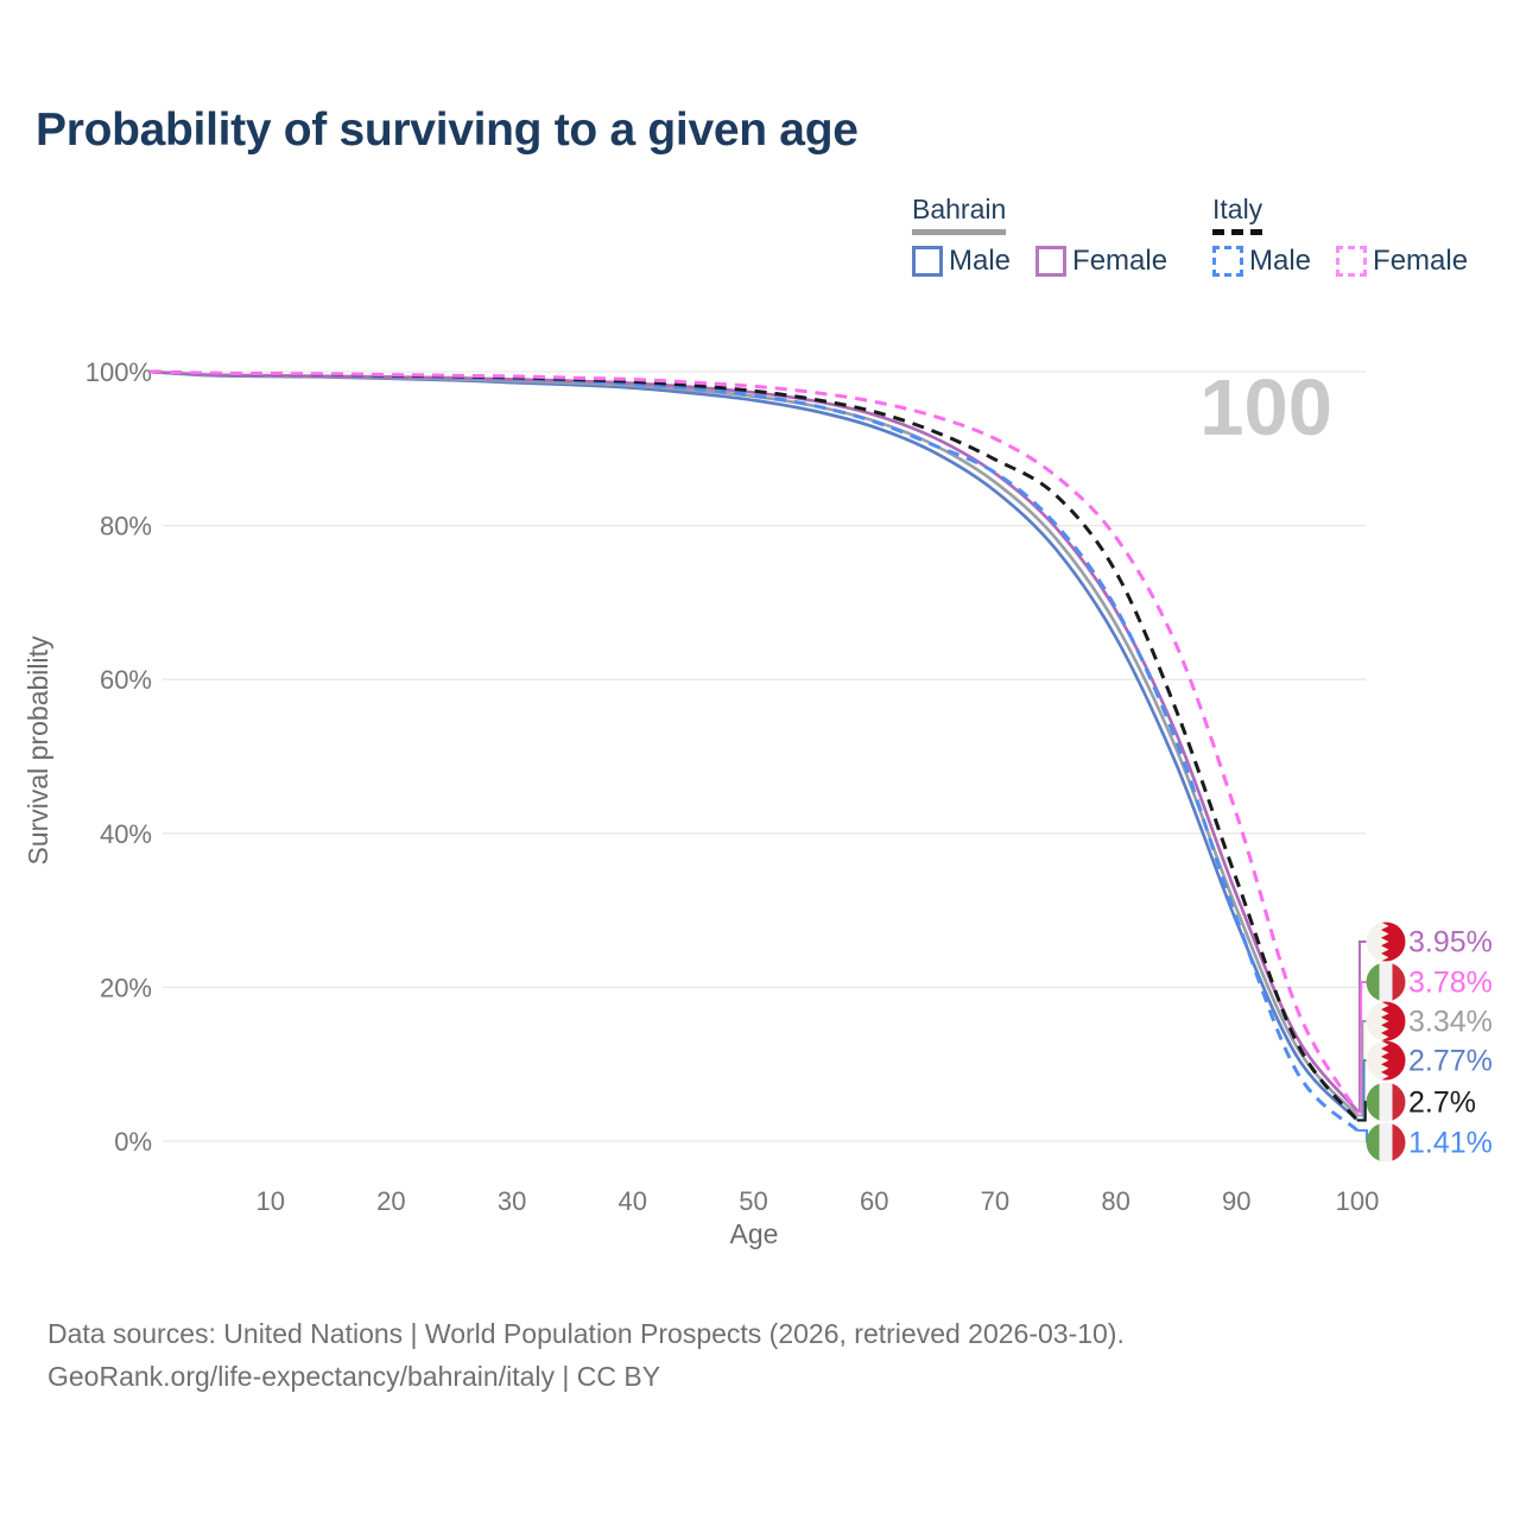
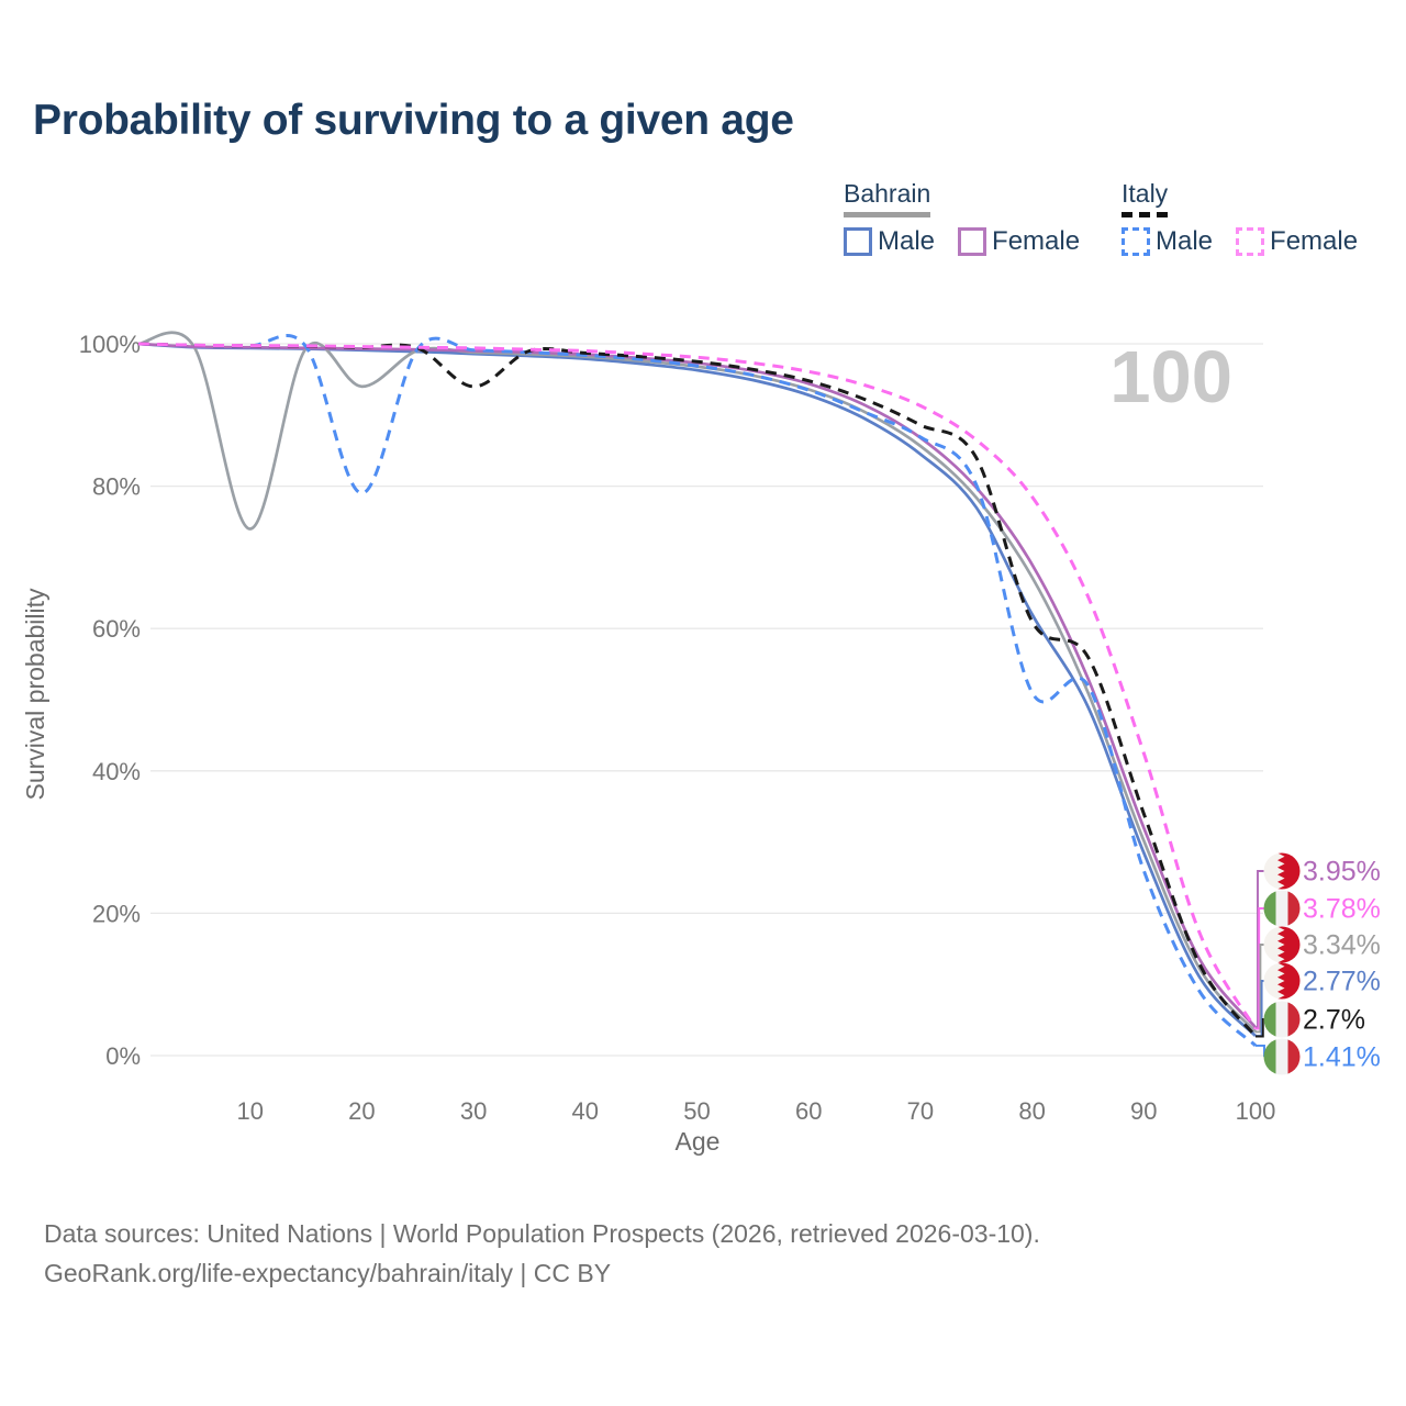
Bahrain/10: 99% -> 74%
Bahrain/20: 99% -> 94%
Italy Male/20: 99% -> 79%
Italy/30: 99% -> 94%
Bahrain Male/80: 66% -> 62%
Italy Male/80: 69% -> 51%
Italy/80: 74% -> 61%
Italy Male/90: 29% -> 26%
